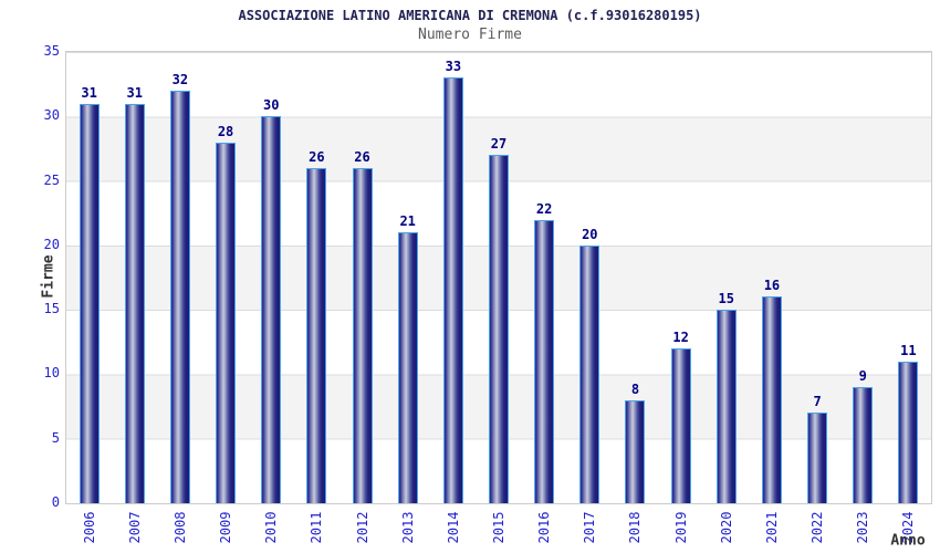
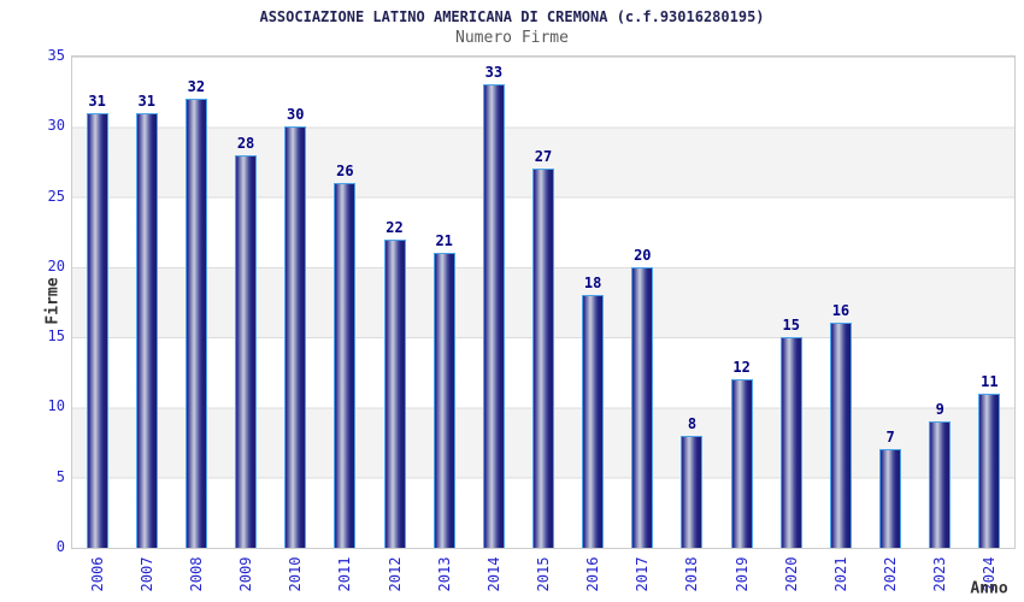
2012: 26 -> 22
2016: 22 -> 18
